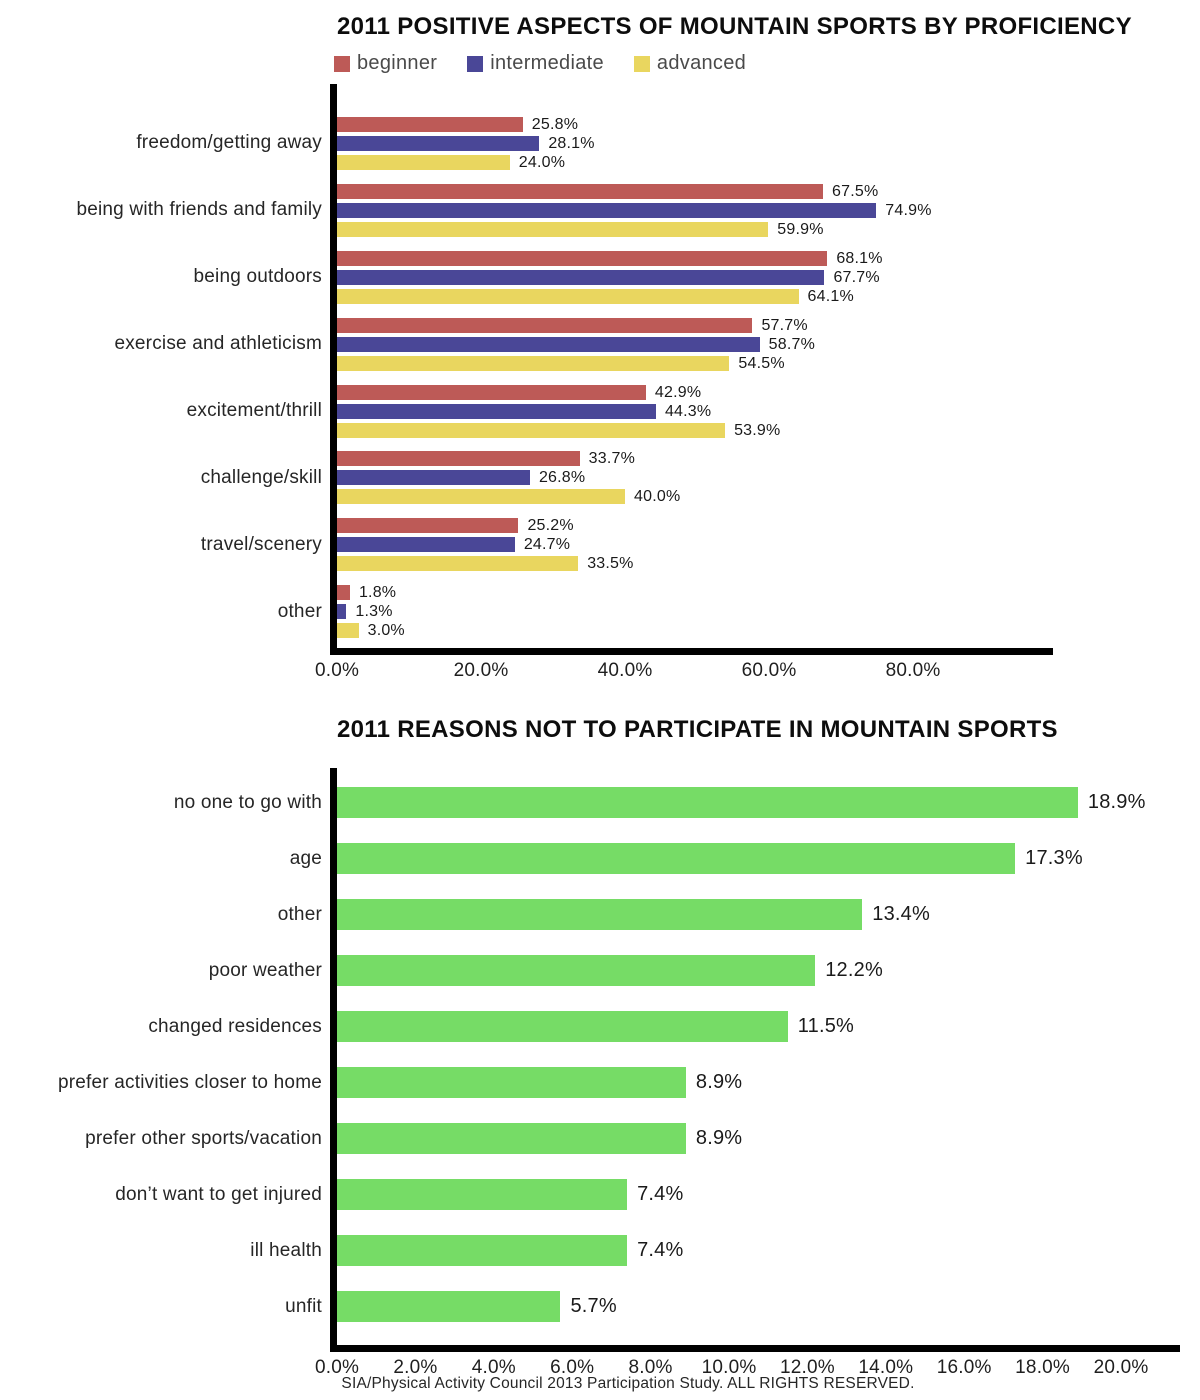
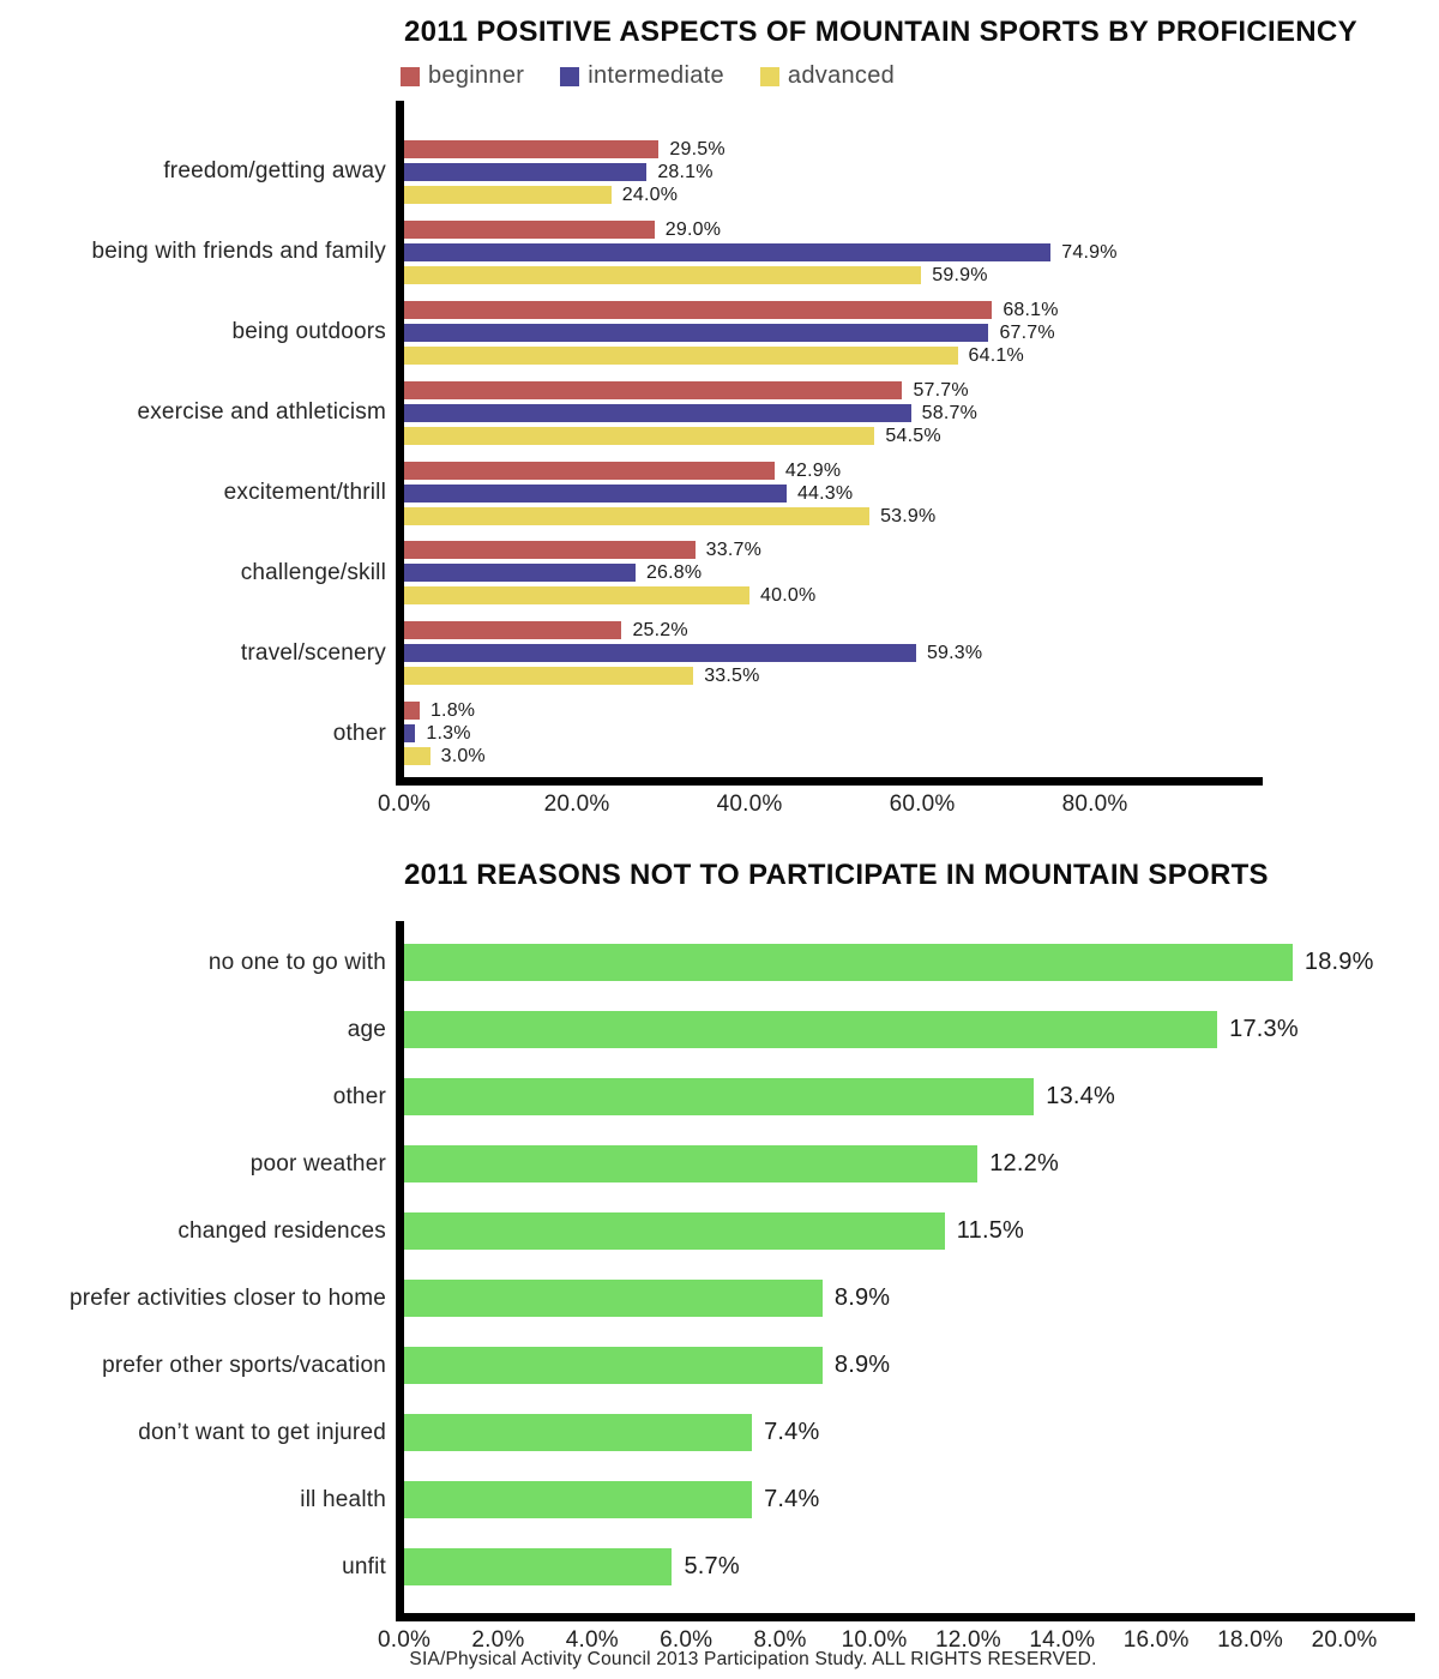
2011 POSITIVE ASPECTS OF MOUNTAIN SPORTS BY PROFICIENCY/beginner/freedom/getting away: 25.8% -> 29.5%
2011 POSITIVE ASPECTS OF MOUNTAIN SPORTS BY PROFICIENCY/beginner/being with friends and family: 67.5% -> 29.0%
2011 POSITIVE ASPECTS OF MOUNTAIN SPORTS BY PROFICIENCY/intermediate/travel/scenery: 24.7% -> 59.3%
